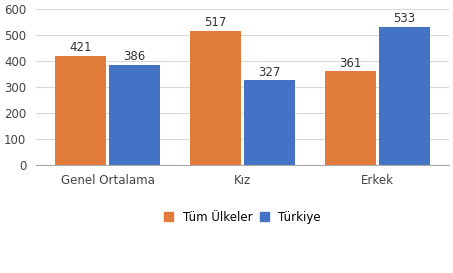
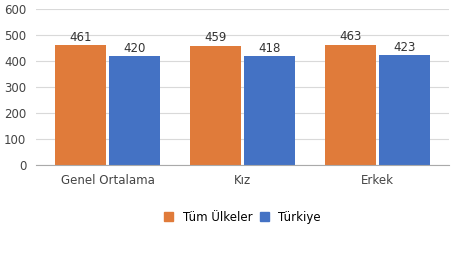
Tüm Ülkeler/Genel Ortalama: 421 -> 461
Türkiye/Genel Ortalama: 386 -> 420
Tüm Ülkeler/Kız: 517 -> 459
Türkiye/Kız: 327 -> 418
Tüm Ülkeler/Erkek: 361 -> 463
Türkiye/Erkek: 533 -> 423
